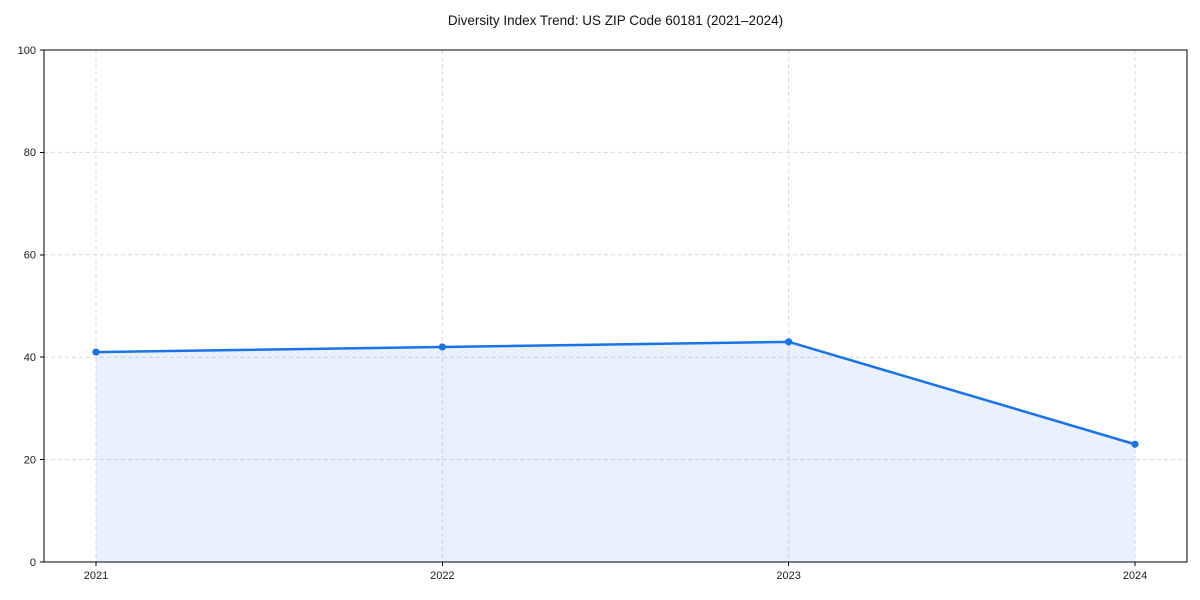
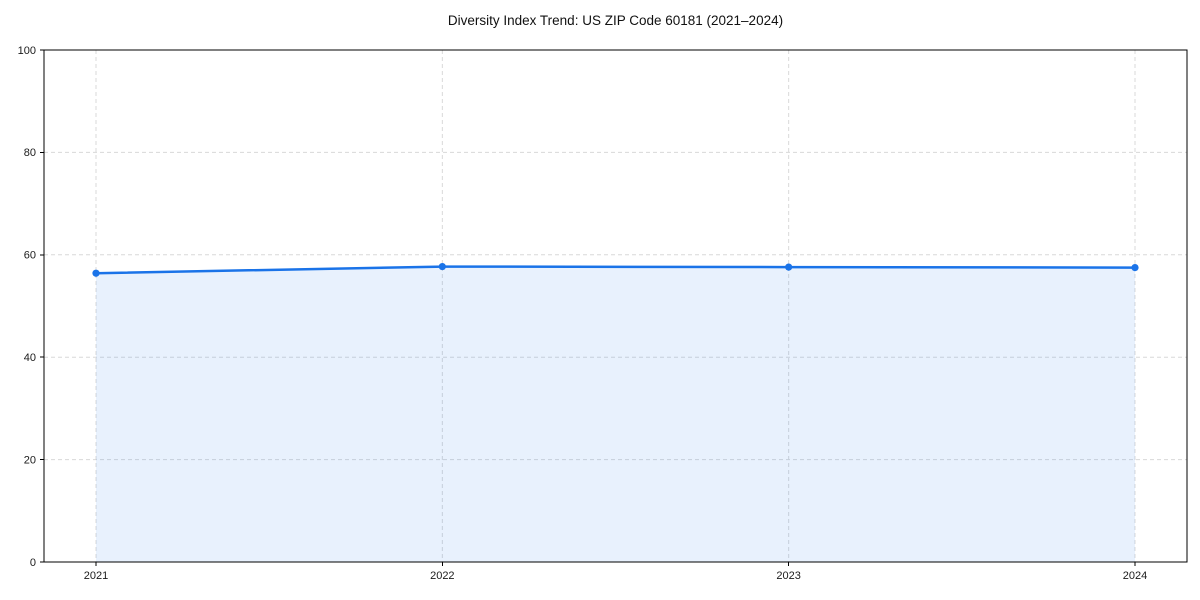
2021: 41 -> 56
2022: 42 -> 58
2023: 43 -> 58
2024: 23 -> 58
